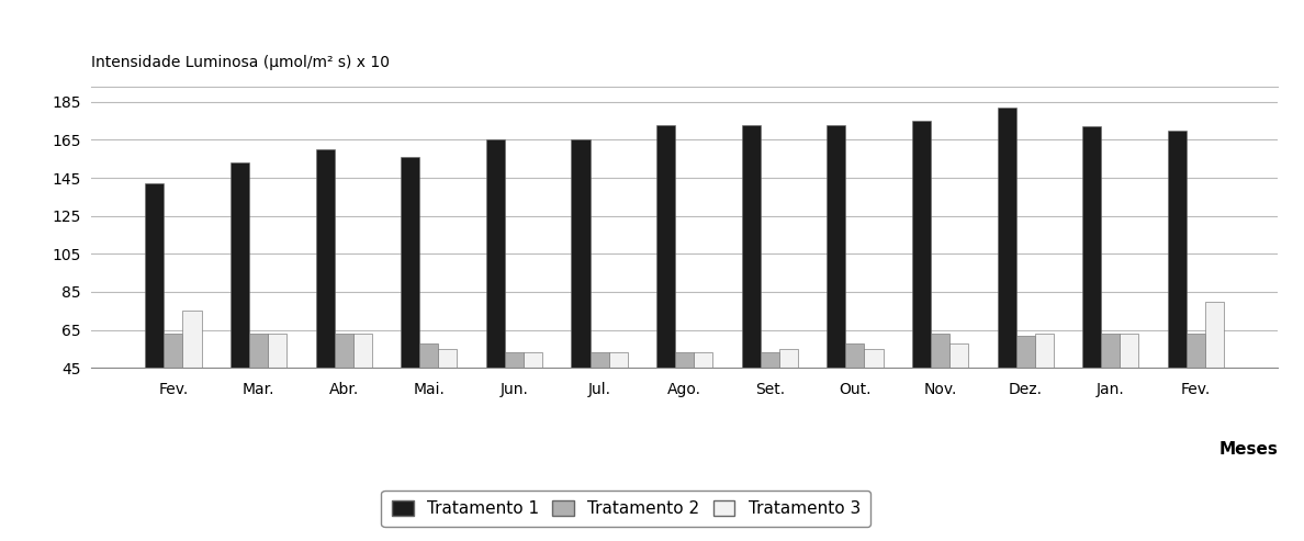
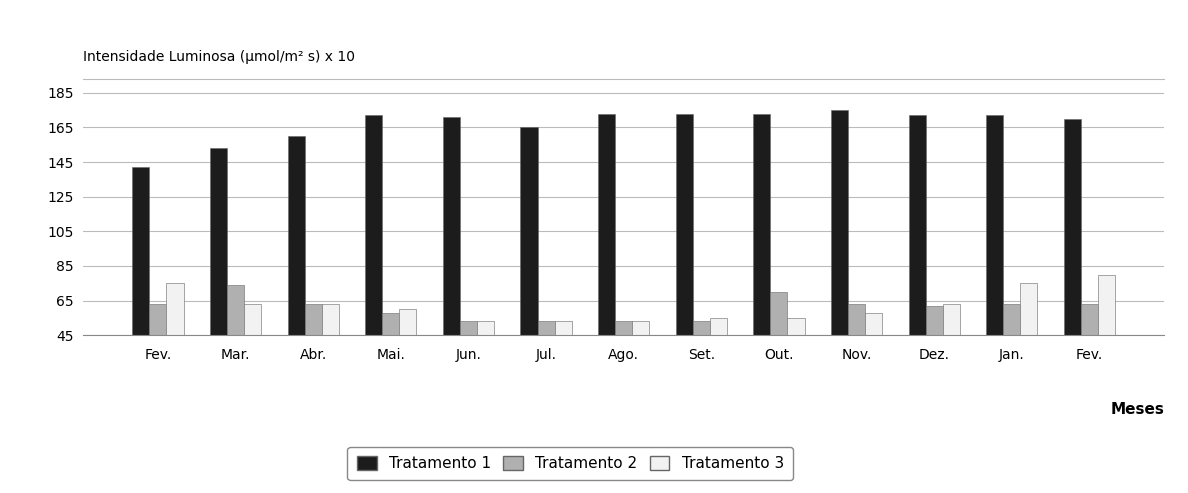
Tratamento 2/Mar.: 63 -> 74
Tratamento 1/Mai.: 156 -> 172
Tratamento 3/Mai.: 55 -> 60
Tratamento 1/Jun.: 165 -> 171
Tratamento 2/Out.: 58 -> 70
Tratamento 1/Dez.: 182 -> 172
Tratamento 3/Jan.: 63 -> 75
